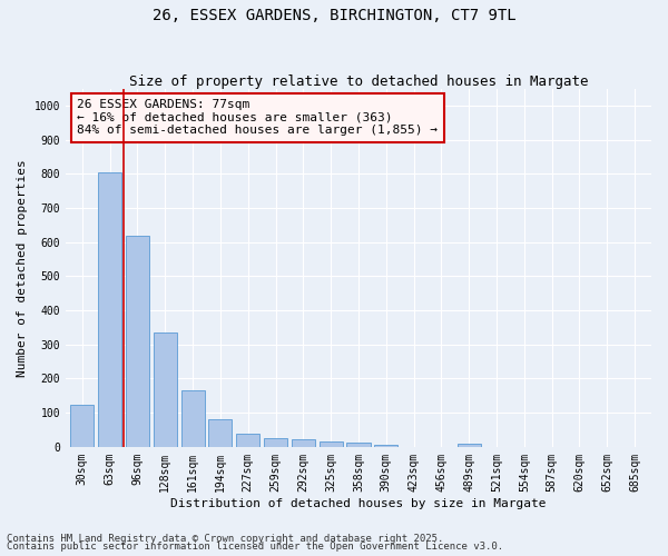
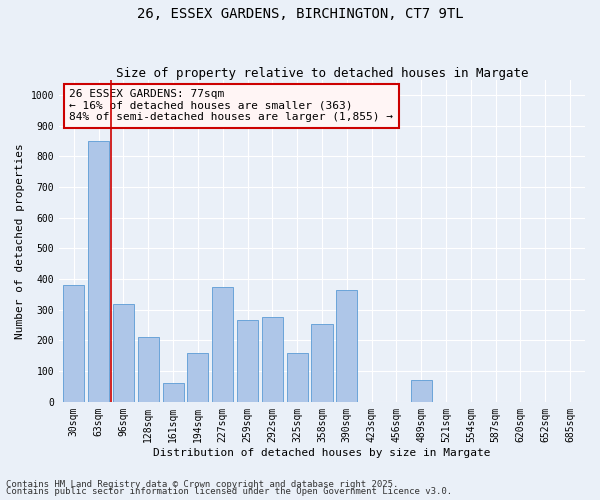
30sqm: 122 -> 380
63sqm: 803 -> 850
96sqm: 617 -> 320
128sqm: 335 -> 210
161sqm: 165 -> 60
194sqm: 82 -> 160
227sqm: 40 -> 375
259sqm: 27 -> 265
292sqm: 22 -> 275
325sqm: 15 -> 160
358sqm: 14 -> 255
390sqm: 6 -> 365
489sqm: 8 -> 70
